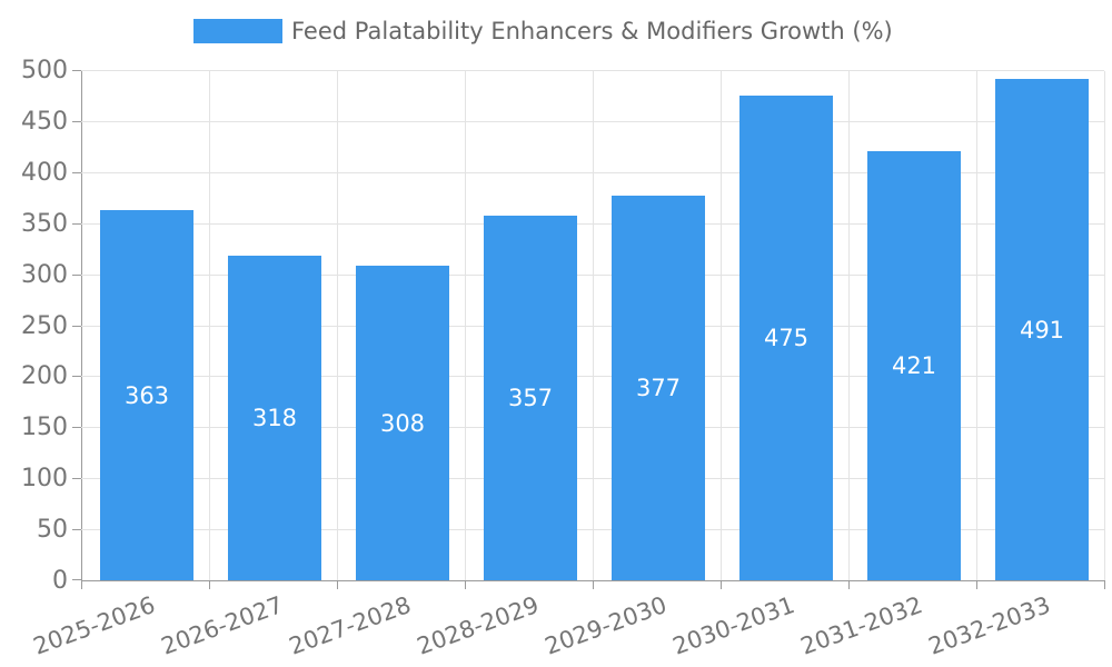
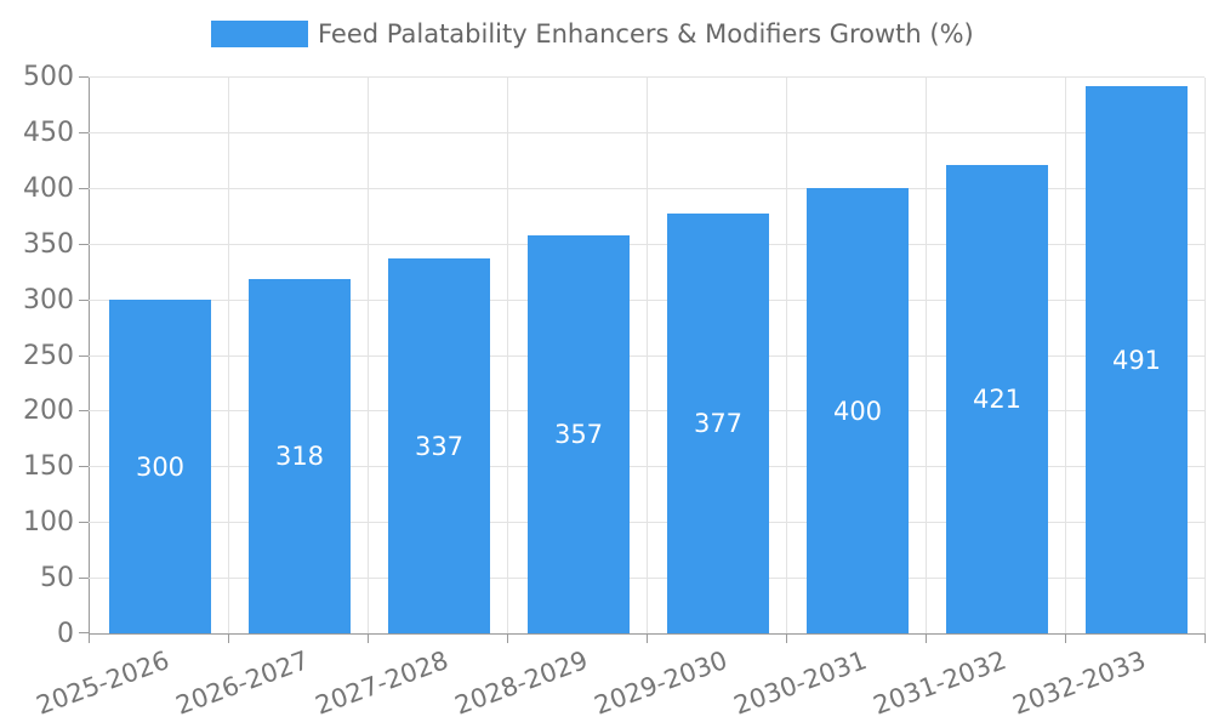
2025-2026: 363 -> 300
2027-2028: 308 -> 337
2030-2031: 475 -> 400
